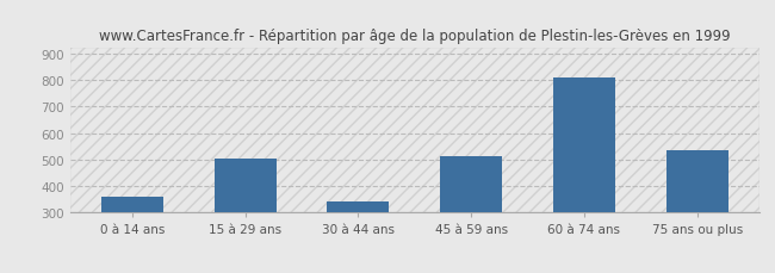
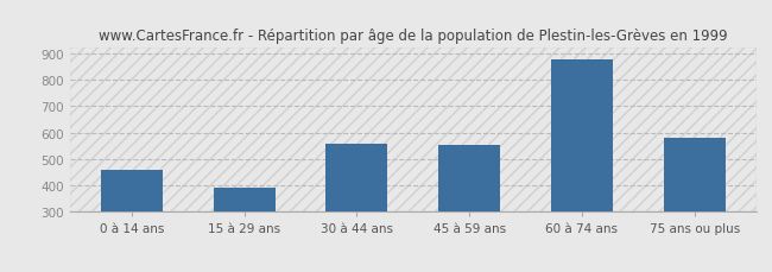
0 à 14 ans: 360 -> 460
15 à 29 ans: 505 -> 390
30 à 44 ans: 340 -> 560
45 à 59 ans: 515 -> 555
60 à 74 ans: 810 -> 875
75 ans ou plus: 535 -> 580
